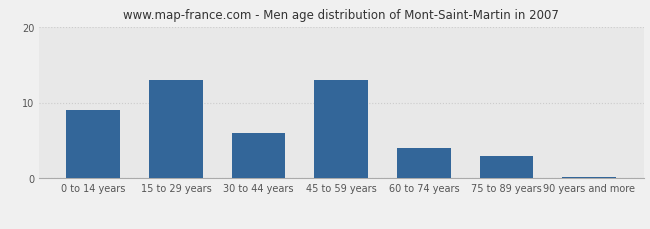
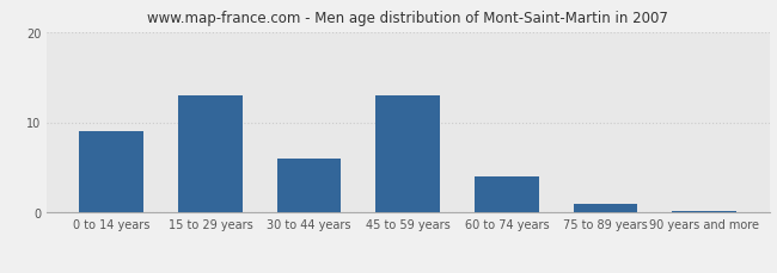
75 to 89 years: 3.0 -> 1.0
